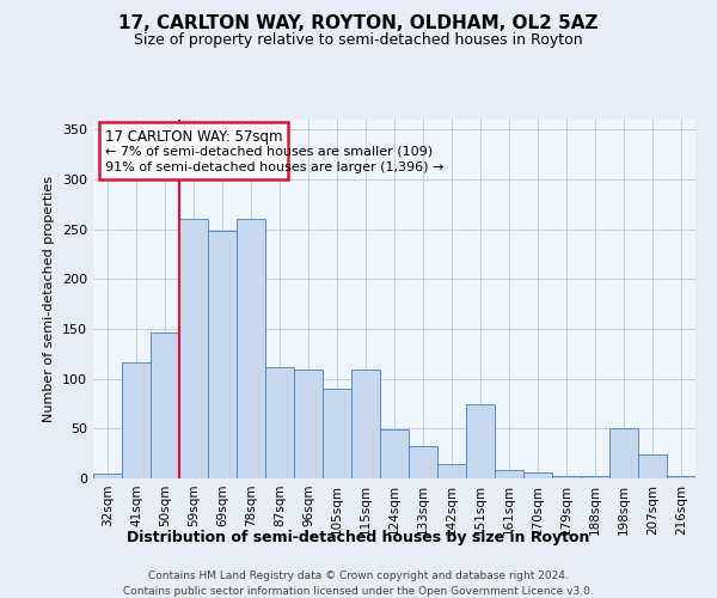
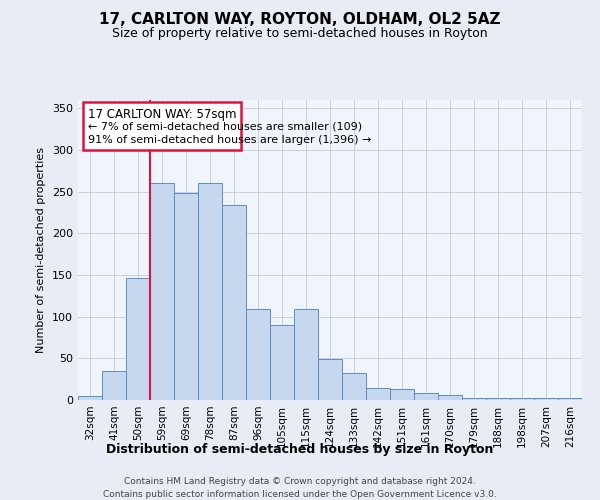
41sqm: 116 -> 35
87sqm: 112 -> 234
151sqm: 74 -> 13
198sqm: 50 -> 3
207sqm: 24 -> 2
